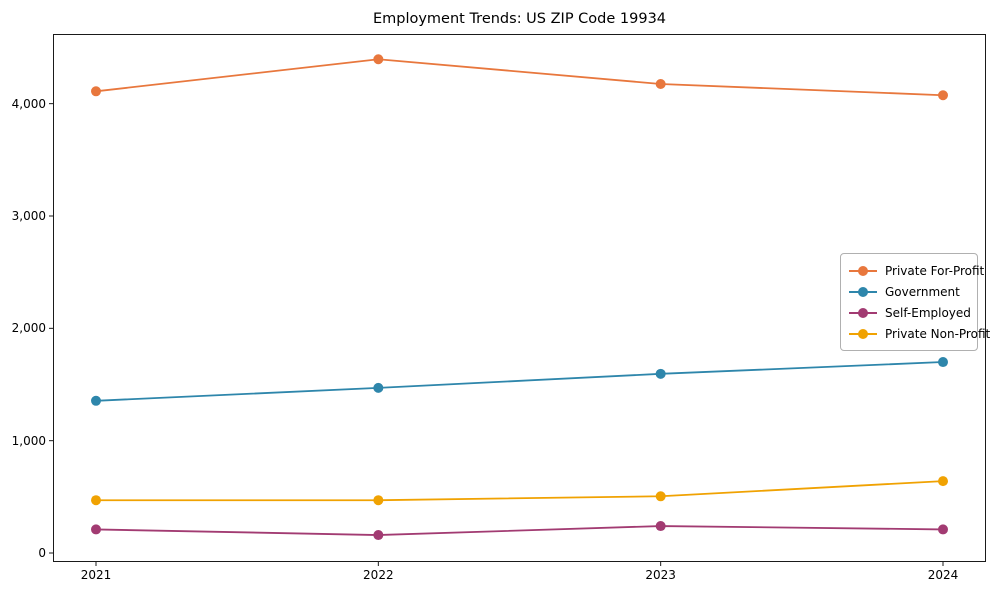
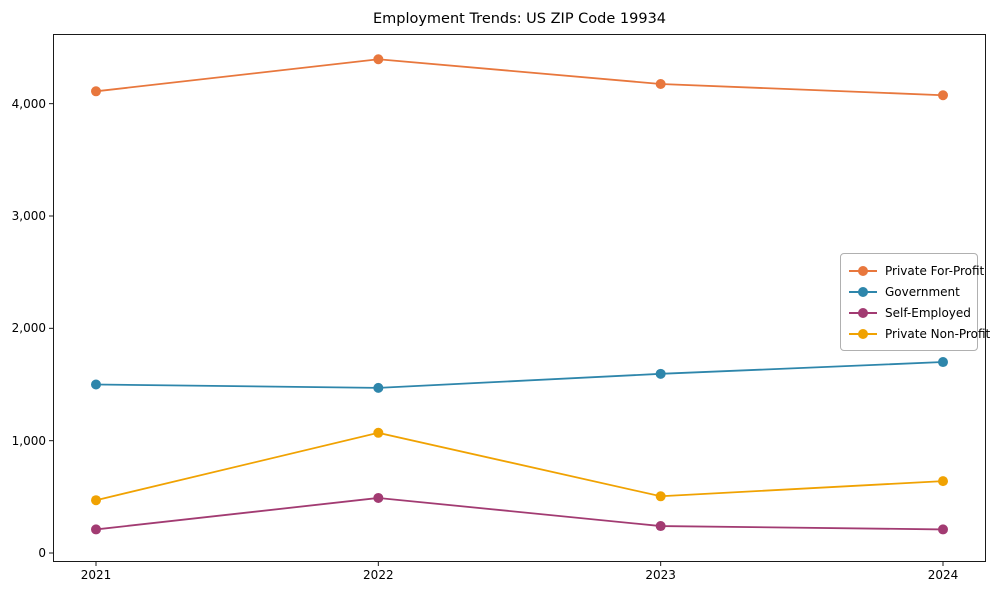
Government/2021: 1360 -> 1500
Self-Employed/2022: 160 -> 490
Private Non-Profit/2022: 470 -> 1070
